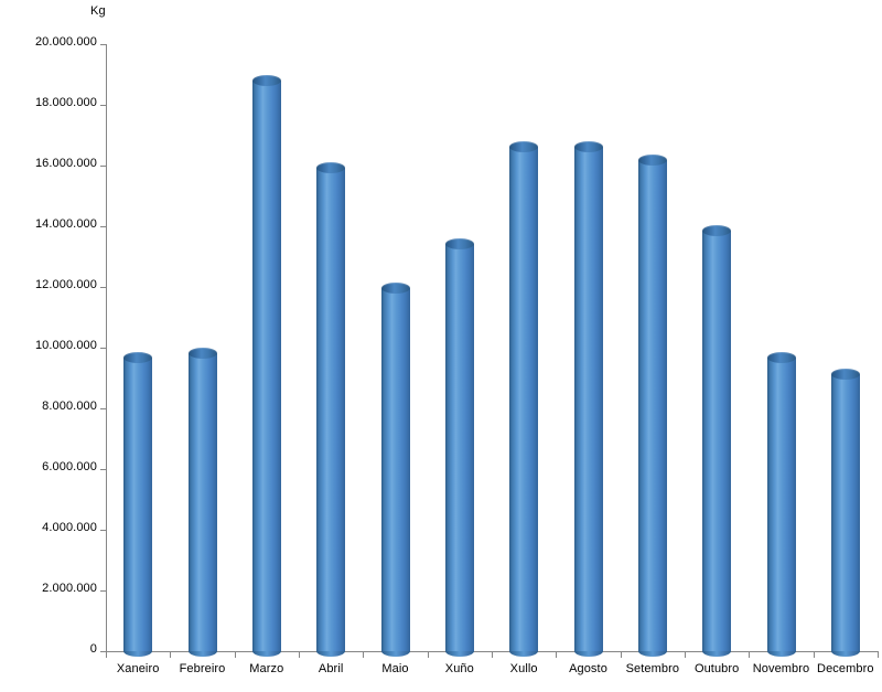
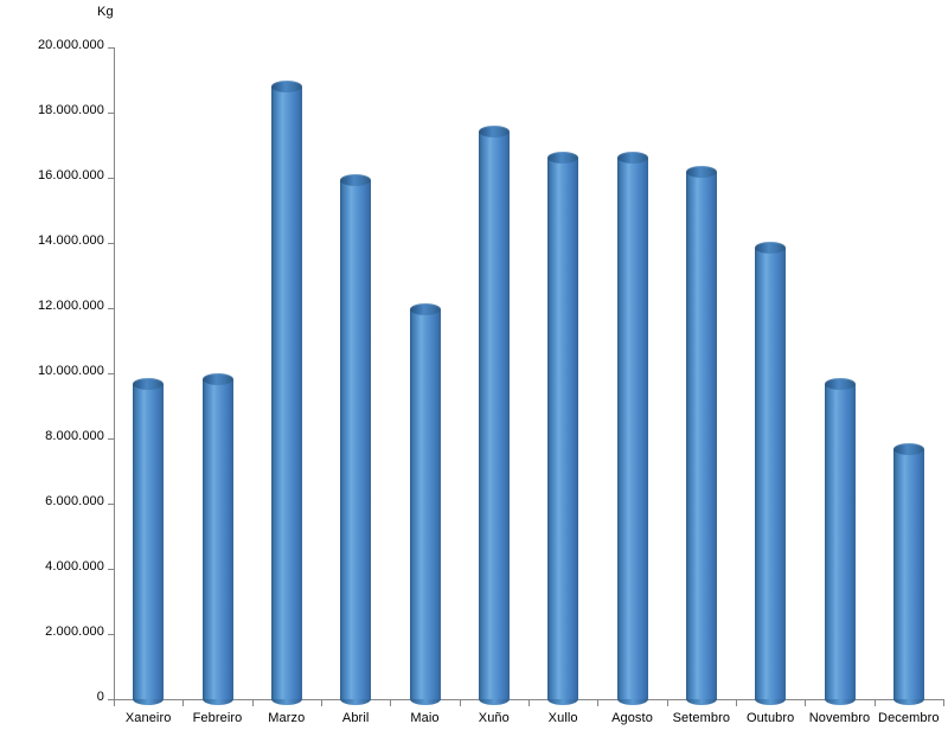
Xuño: 13600000 -> 17600000
Decembro: 9300000 -> 7800000
